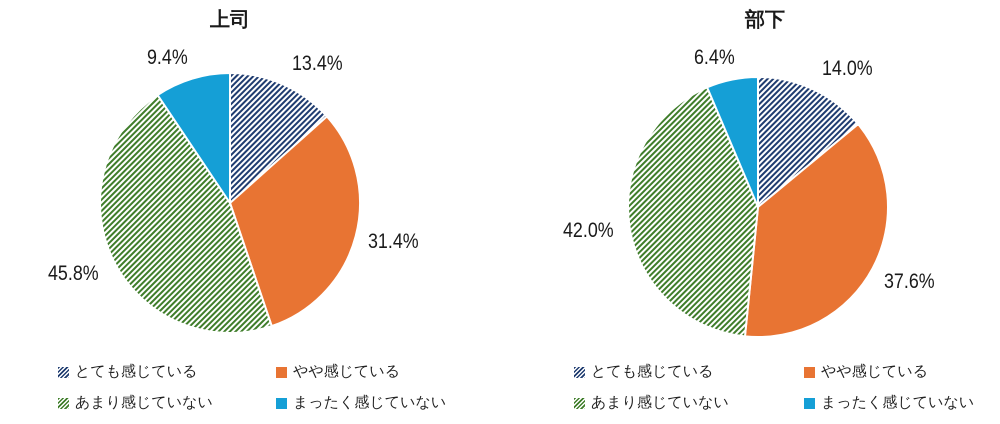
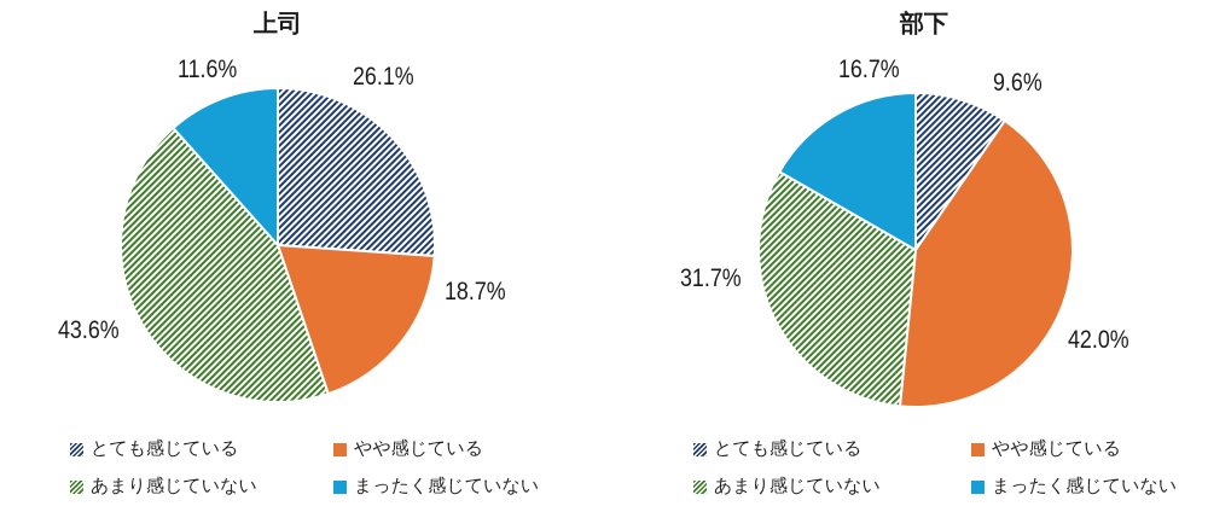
上司/とても感じている: 13.4% -> 26.1%
上司/やや感じている: 31.4% -> 18.7%
上司/あまり感じていない: 45.8% -> 43.6%
上司/まったく感じていない: 9.4% -> 11.6%
部下/とても感じている: 14.0% -> 9.6%
部下/やや感じている: 37.6% -> 42.0%
部下/あまり感じていない: 42.0% -> 31.7%
部下/まったく感じていない: 6.4% -> 16.7%
